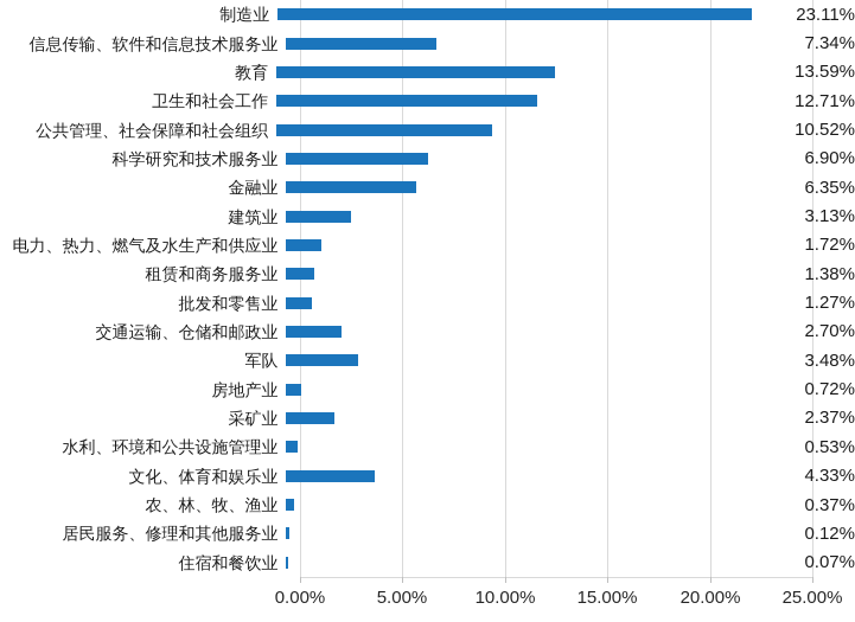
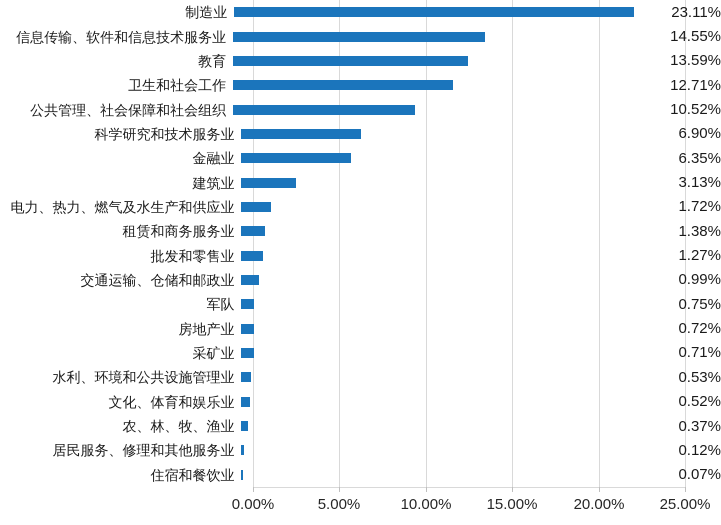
信息传输、软件和信息技术服务业: 7.34% -> 14.55%
交通运输、仓储和邮政业: 2.70% -> 0.99%
军队: 3.48% -> 0.75%
采矿业: 2.37% -> 0.71%
文化、体育和娱乐业: 4.33% -> 0.52%
